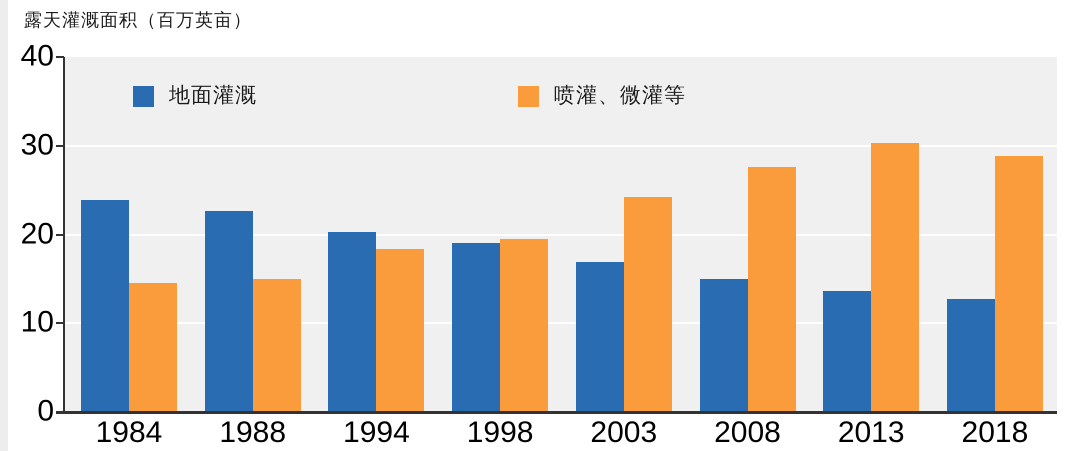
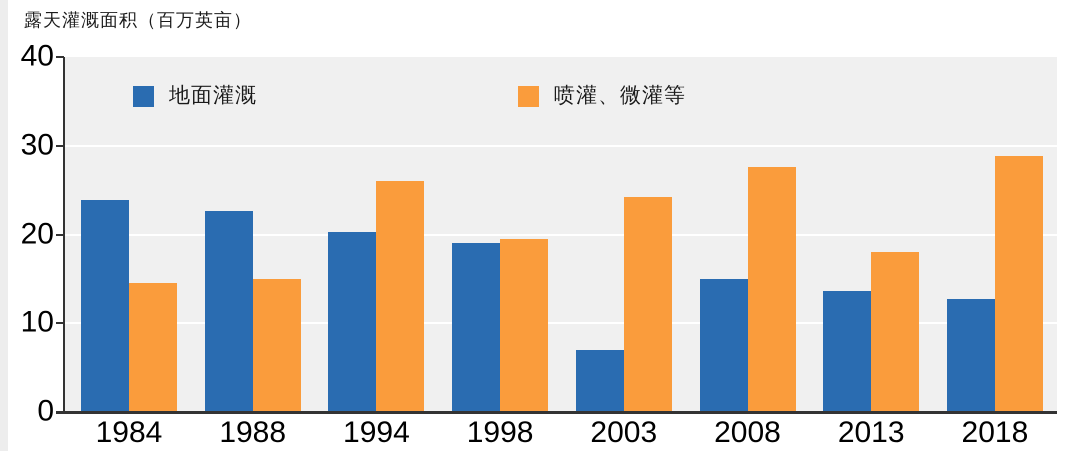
喷灌、微灌等/1994: 18 -> 26
地面灌溉/2003: 17 -> 7
喷灌、微灌等/2013: 30 -> 18
